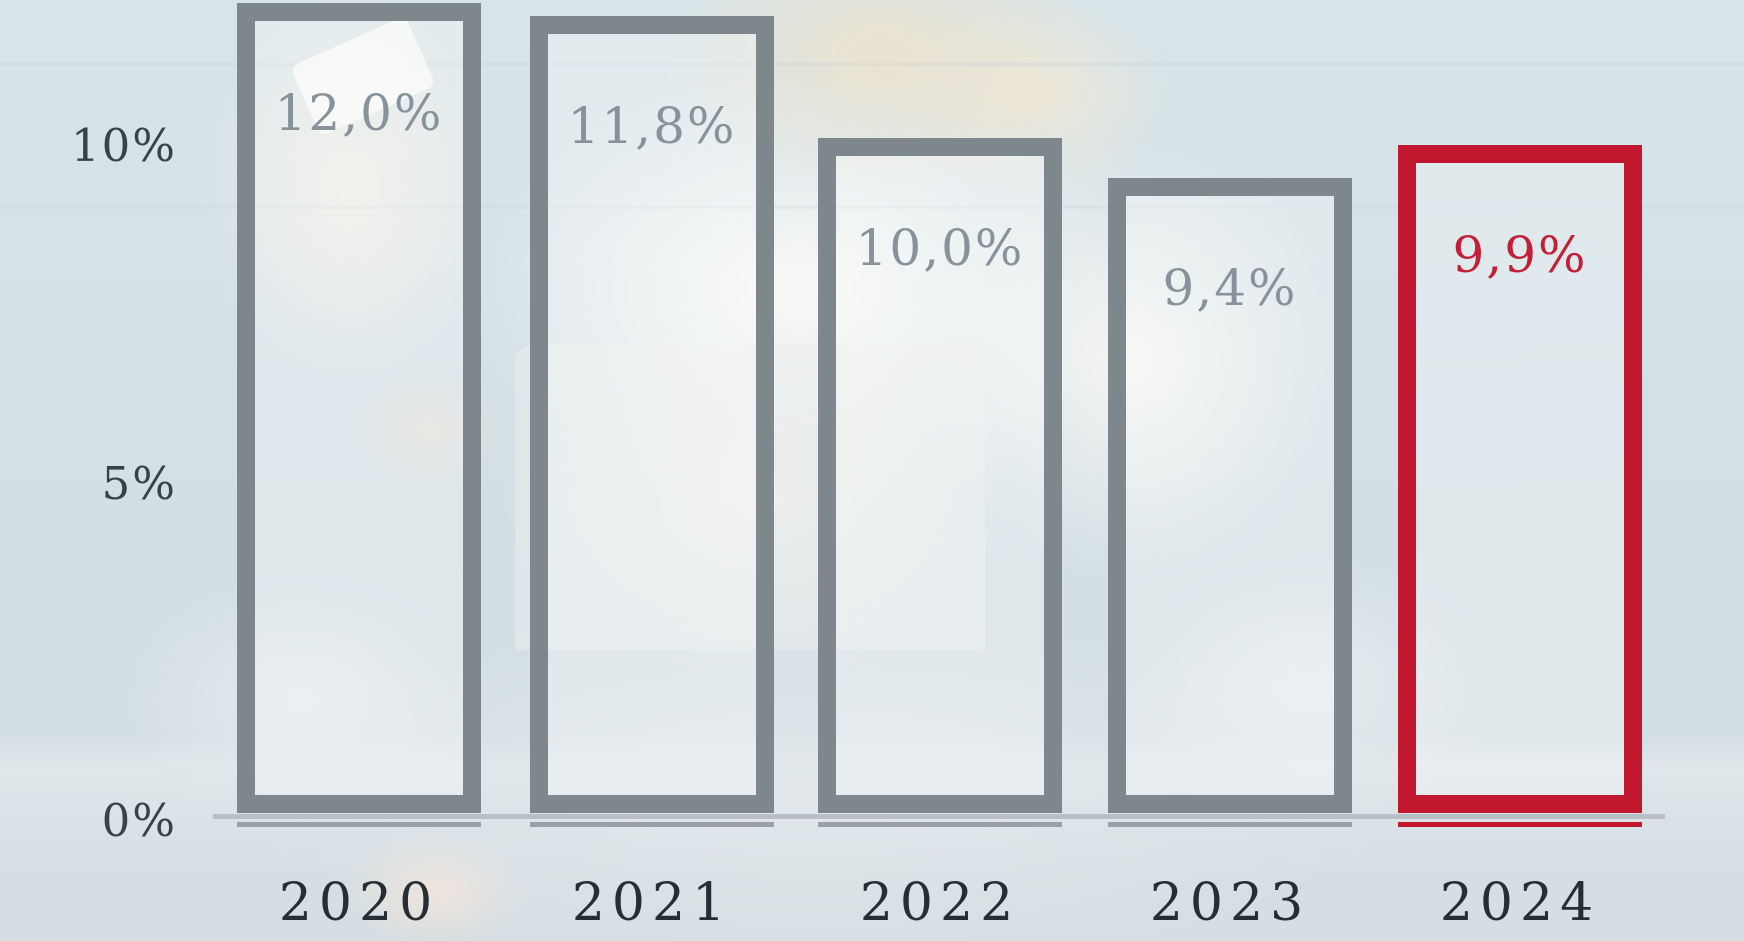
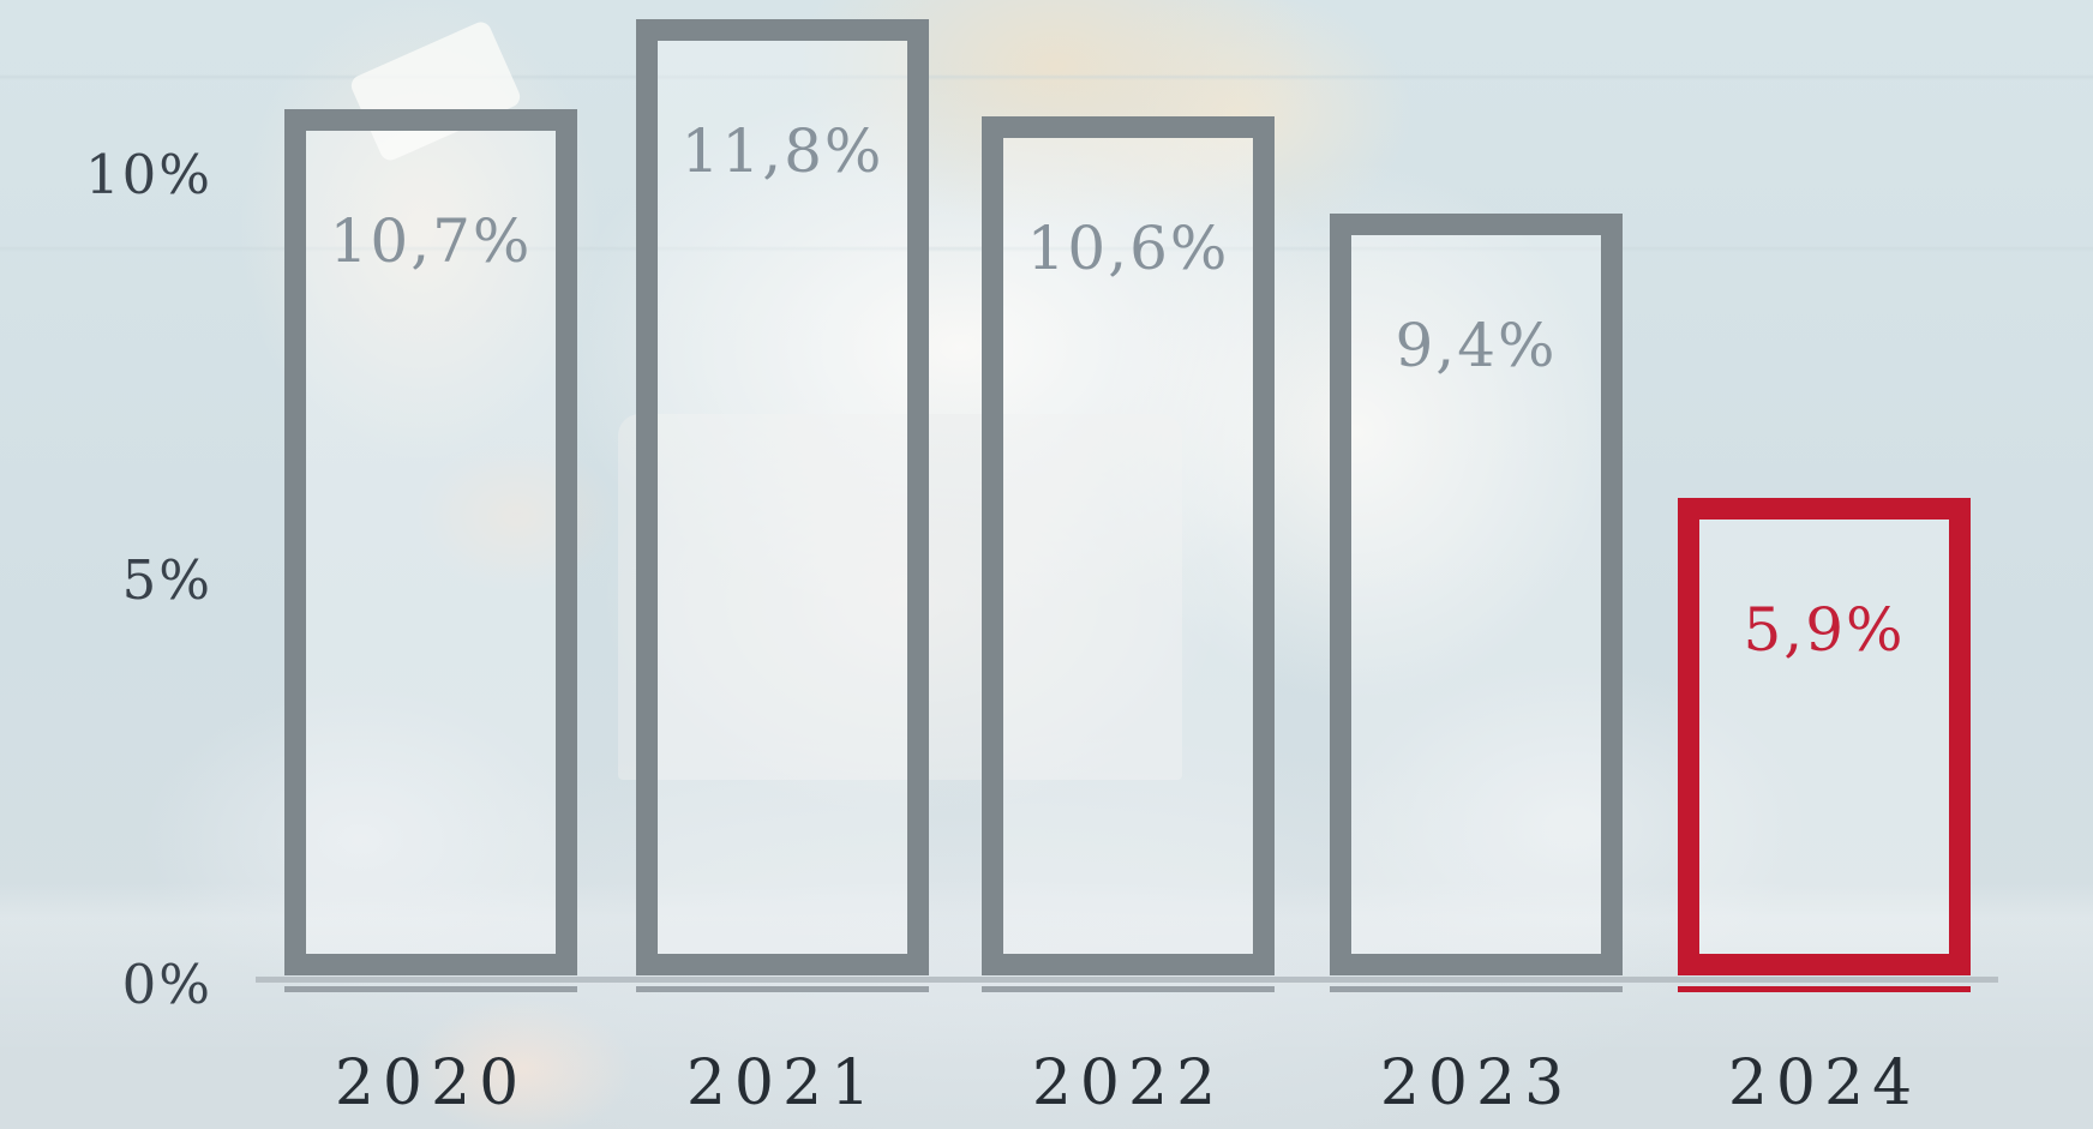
2020: 12,0% -> 10,7%
2022: 10,0% -> 10,6%
2024: 9,9% -> 5,9%
